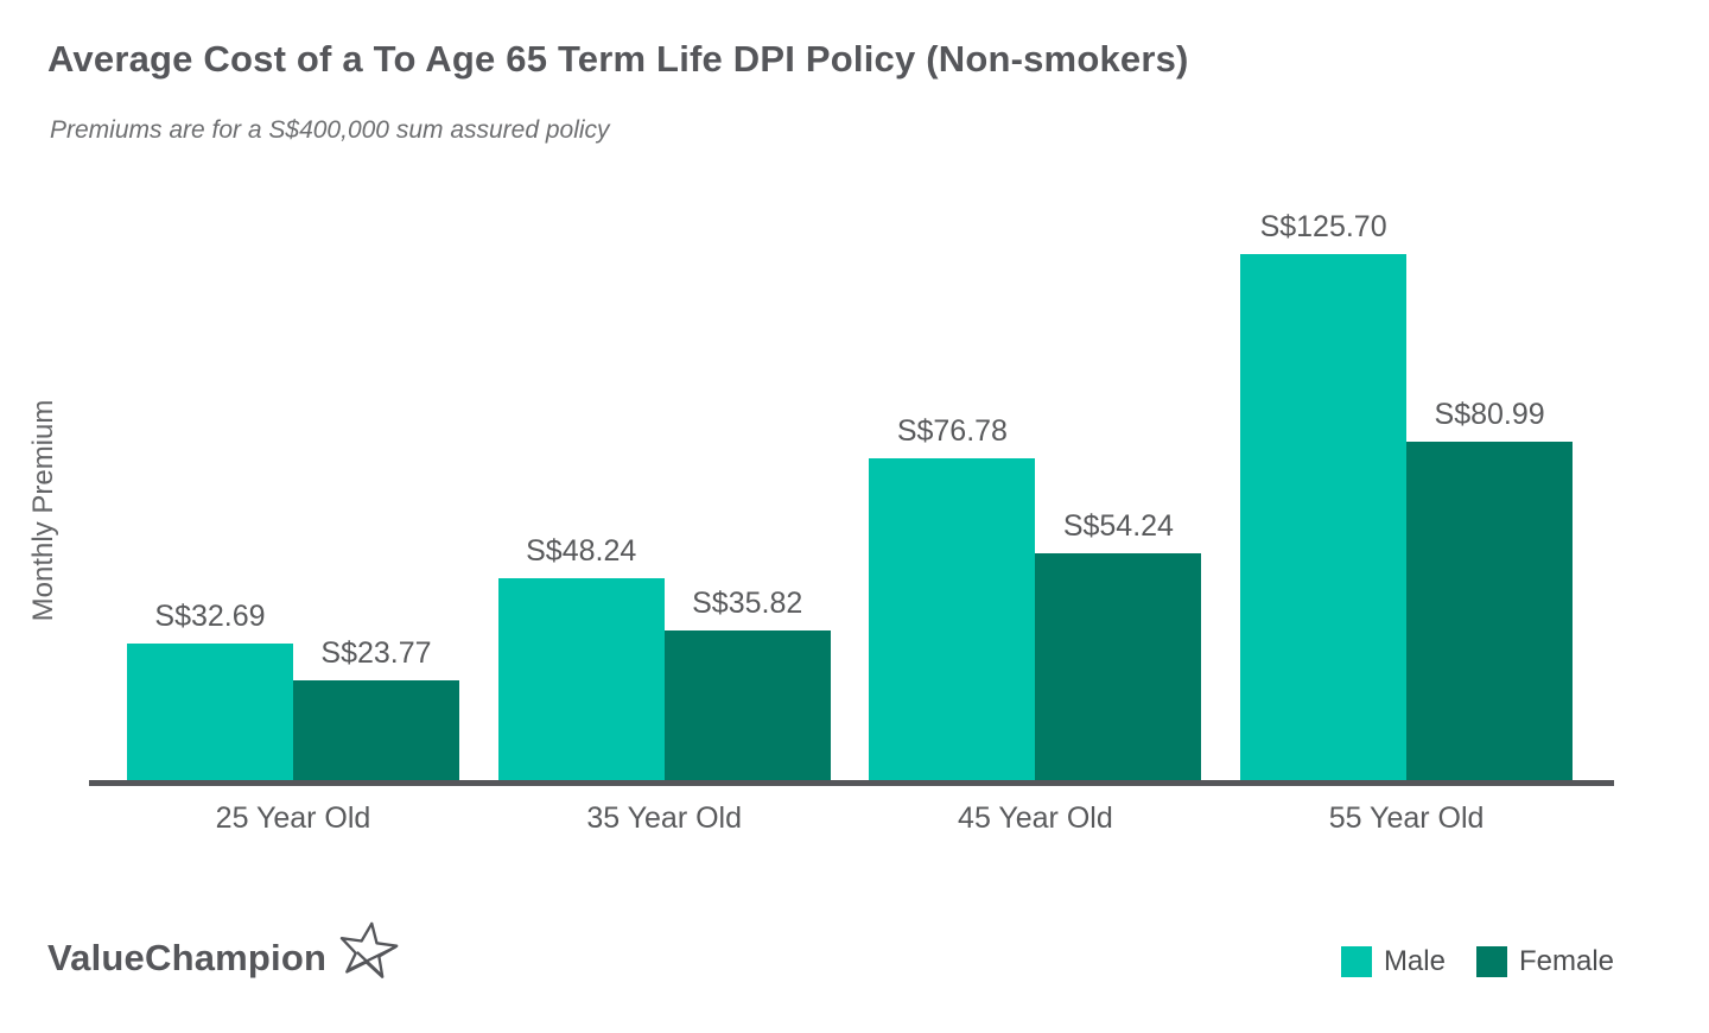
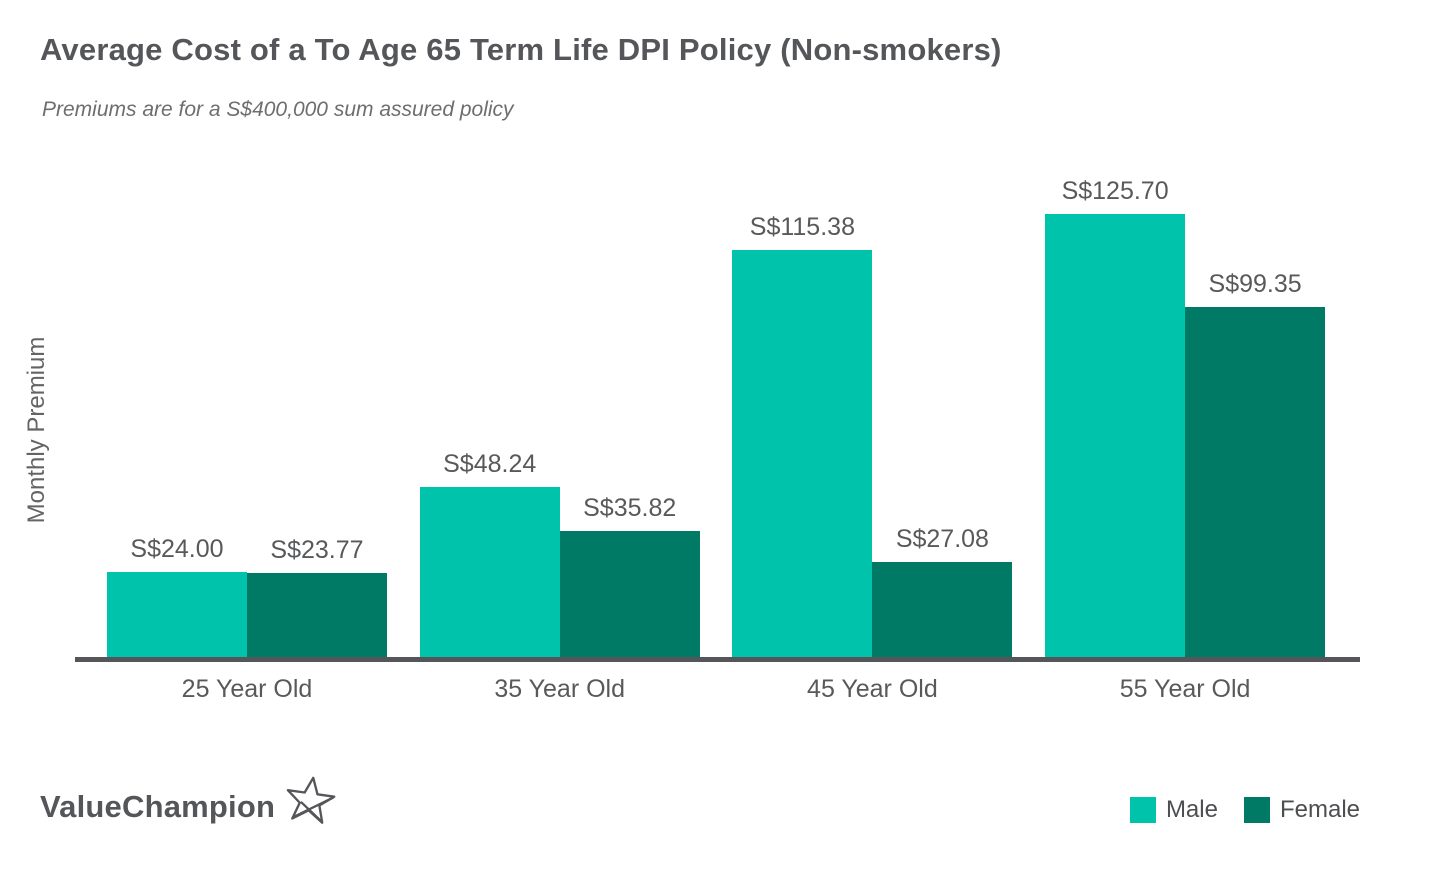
Male/25 Year Old: 32.69 -> 24.00
Male/45 Year Old: 76.78 -> 115.38
Female/45 Year Old: 54.24 -> 27.08
Female/55 Year Old: 80.99 -> 99.35
